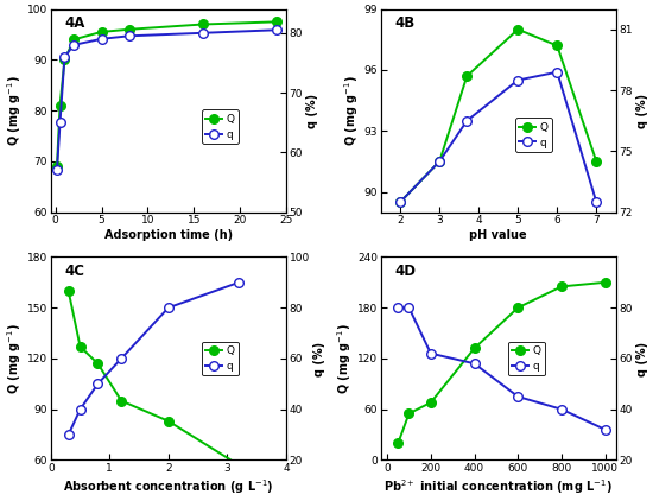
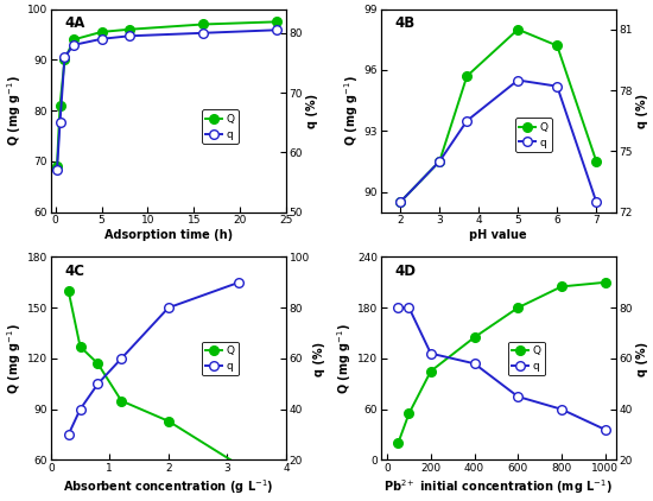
q/6: 78.9 -> 78.2
Q/200: 68 -> 105
Q/400: 132 -> 145
